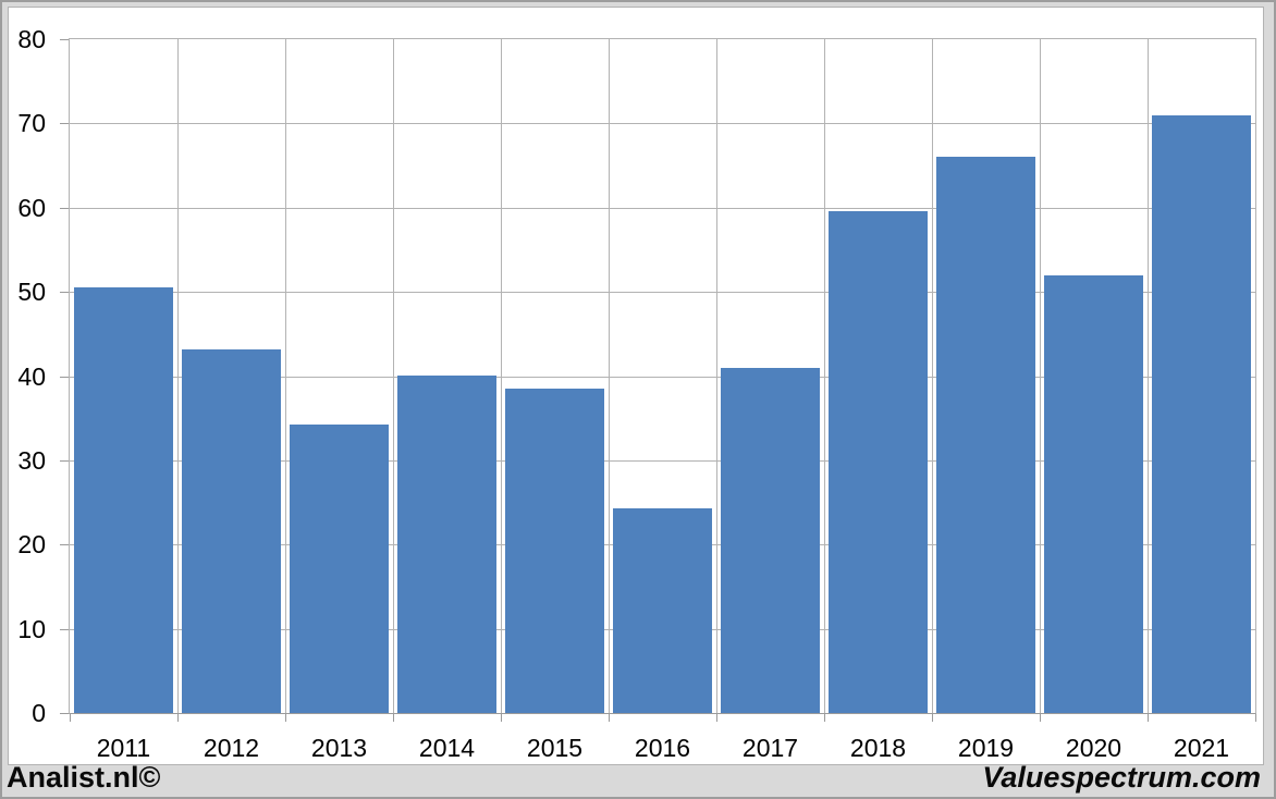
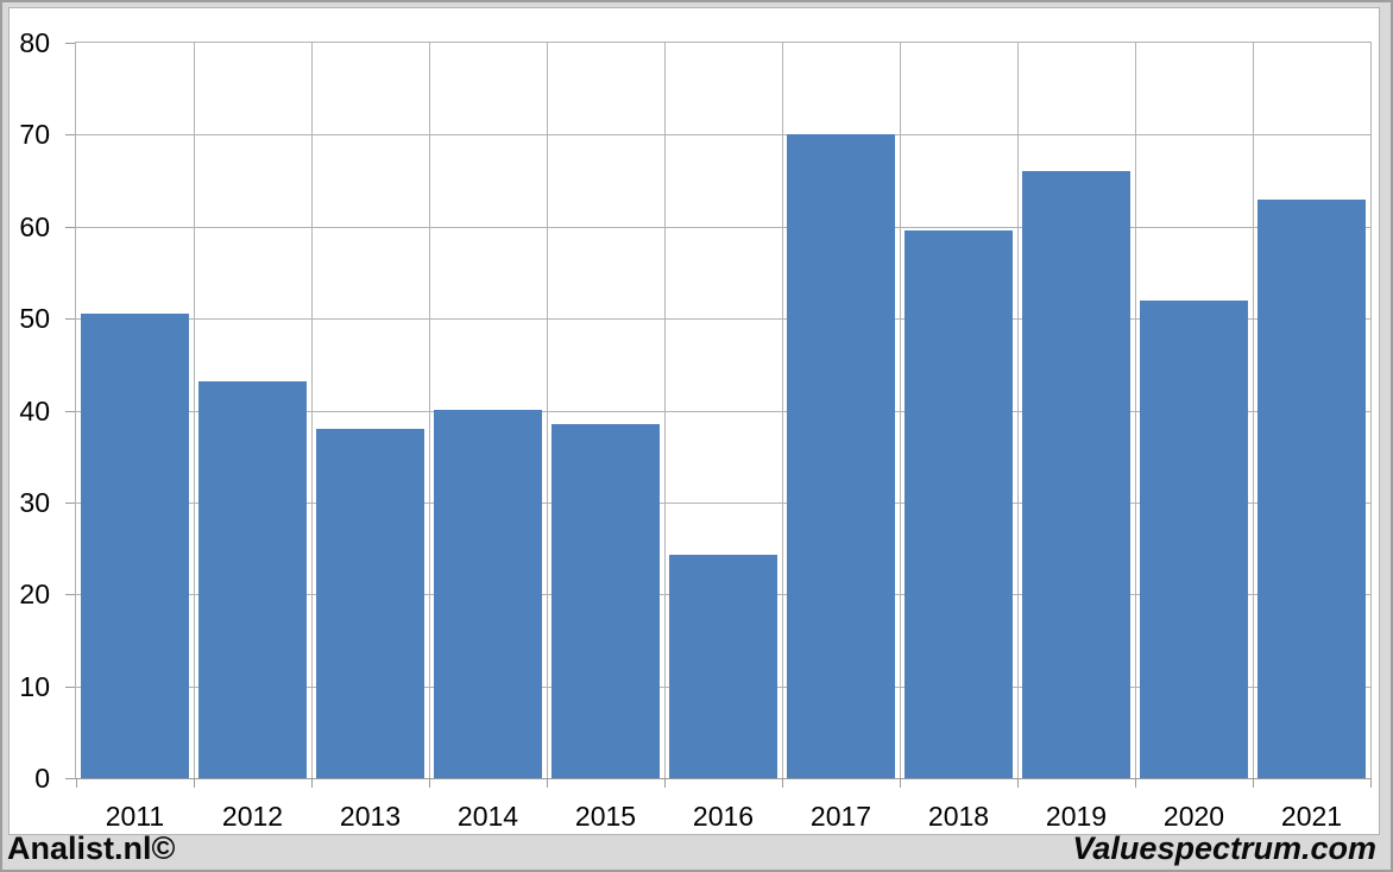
2013: 34 -> 38
2017: 41 -> 70
2021: 71 -> 63
